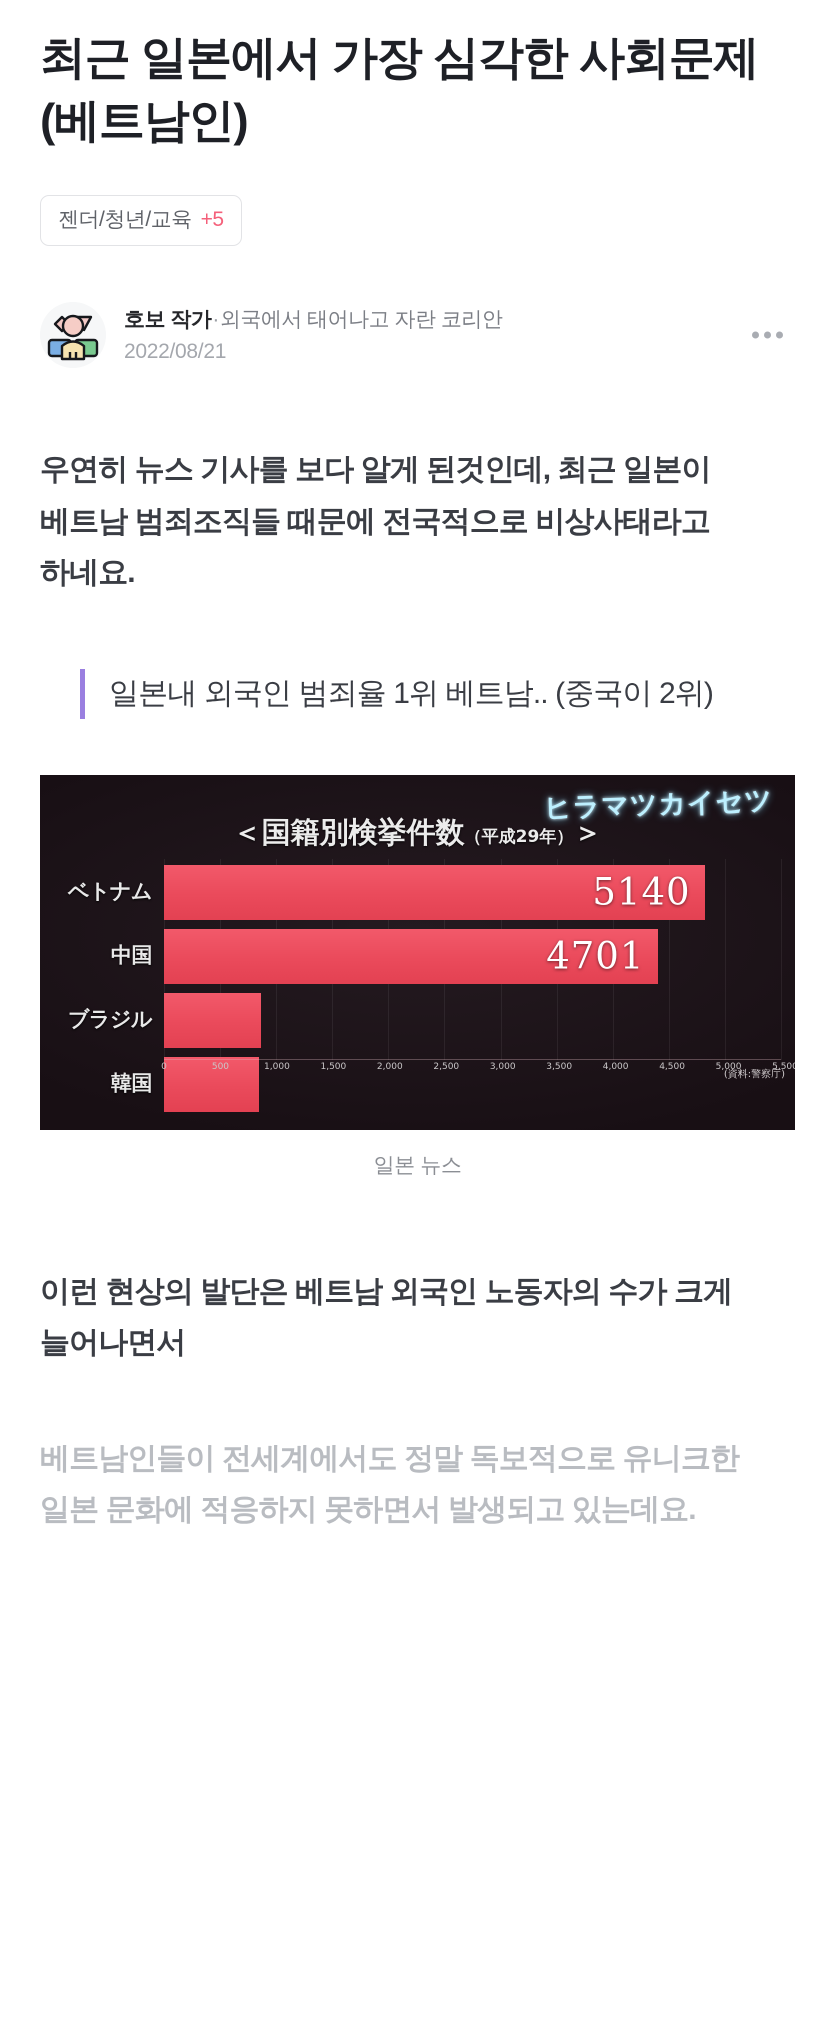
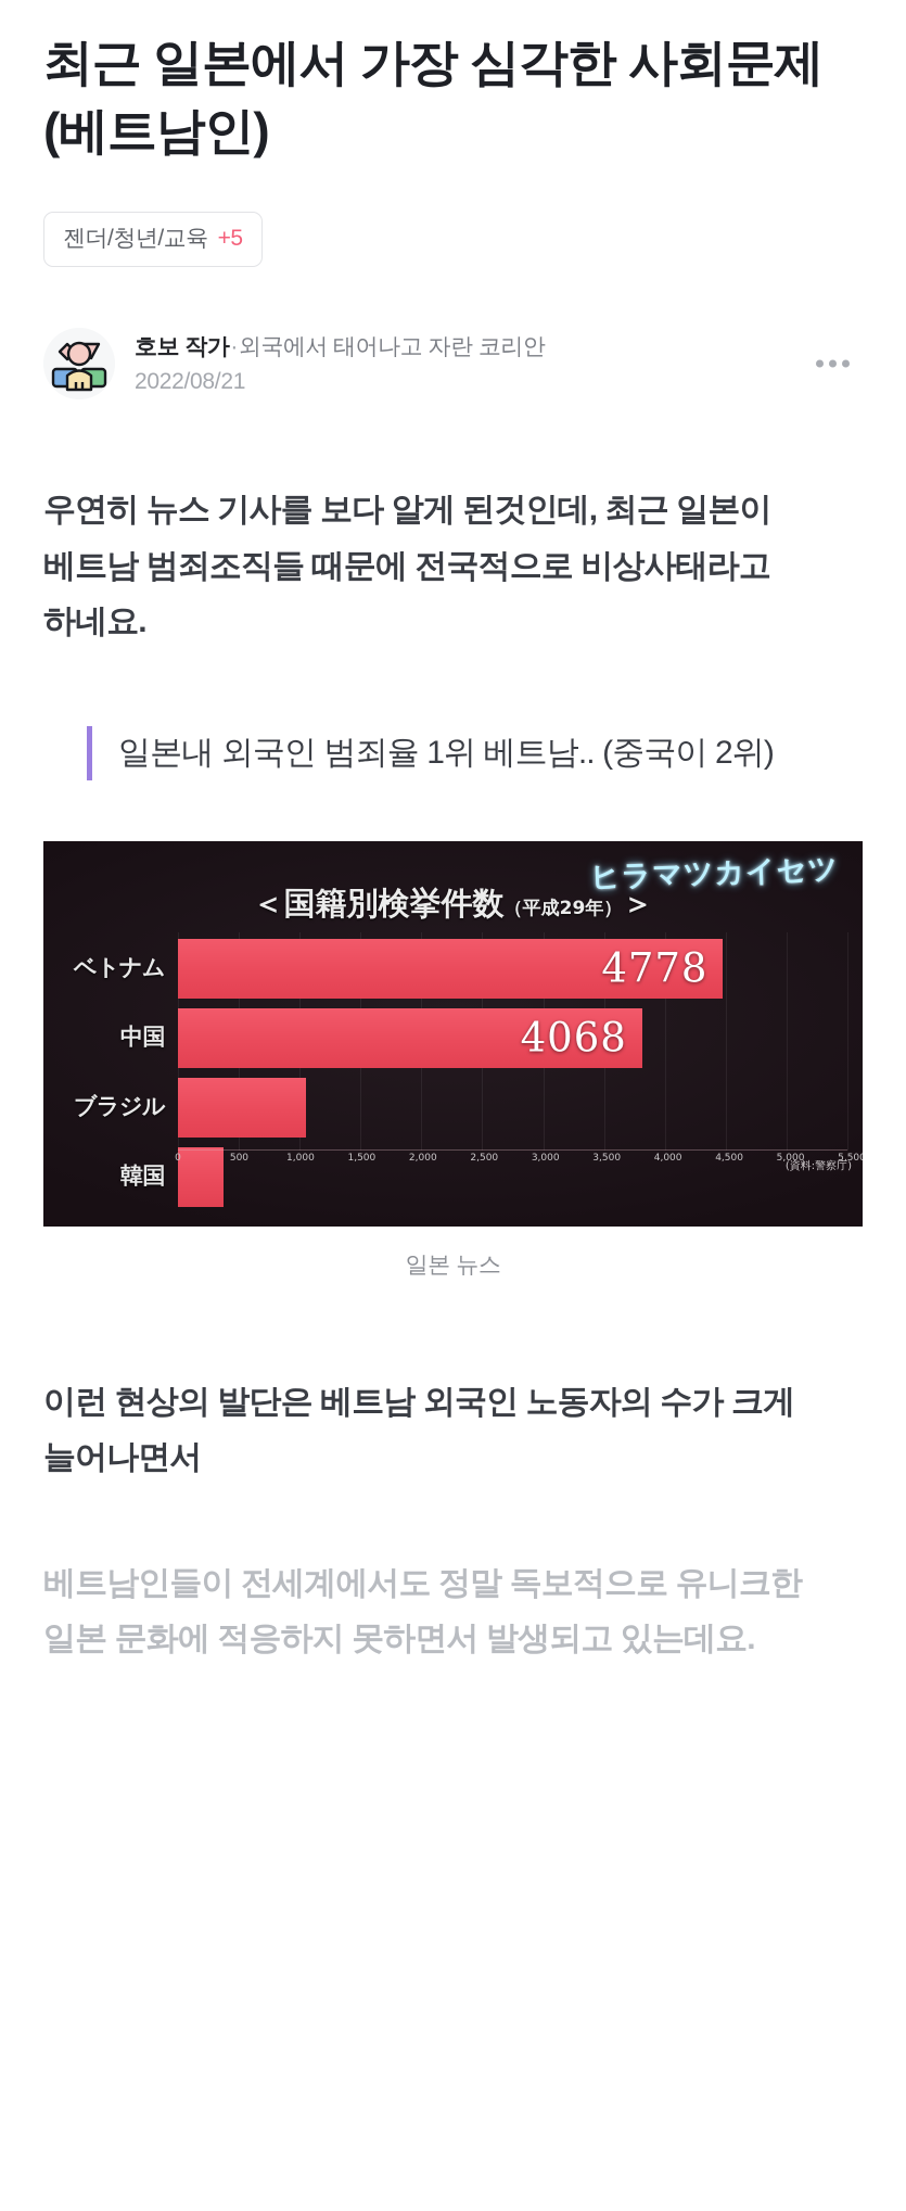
ベトナム: 5140 -> 4778
中国: 4701 -> 4068
ブラジル: 920 -> 1120
韓国: 900 -> 400
